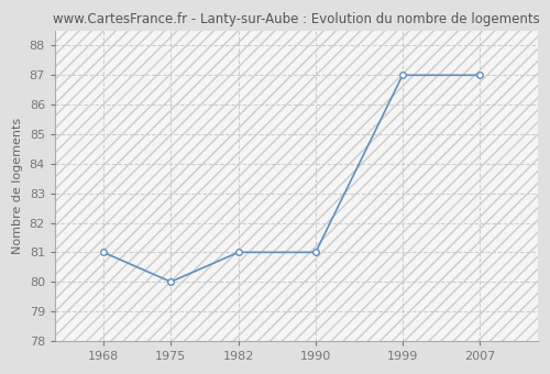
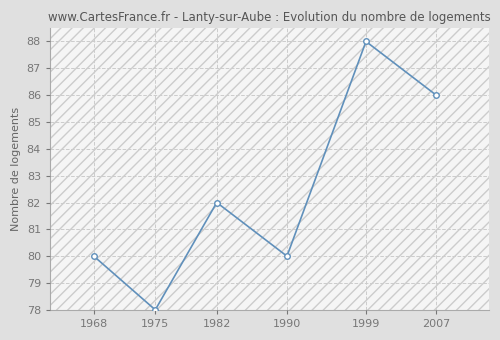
1968: 81 -> 80
1975: 80 -> 78
1982: 81 -> 82
1990: 81 -> 80
1999: 87 -> 88
2007: 87 -> 86
